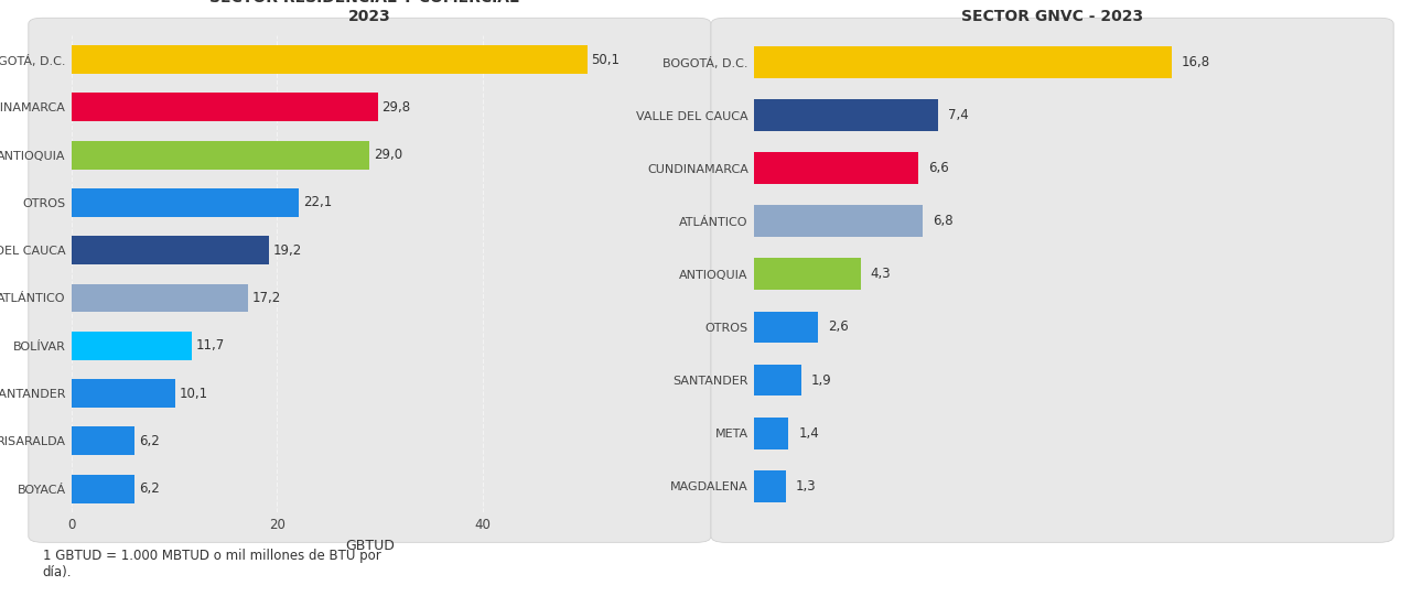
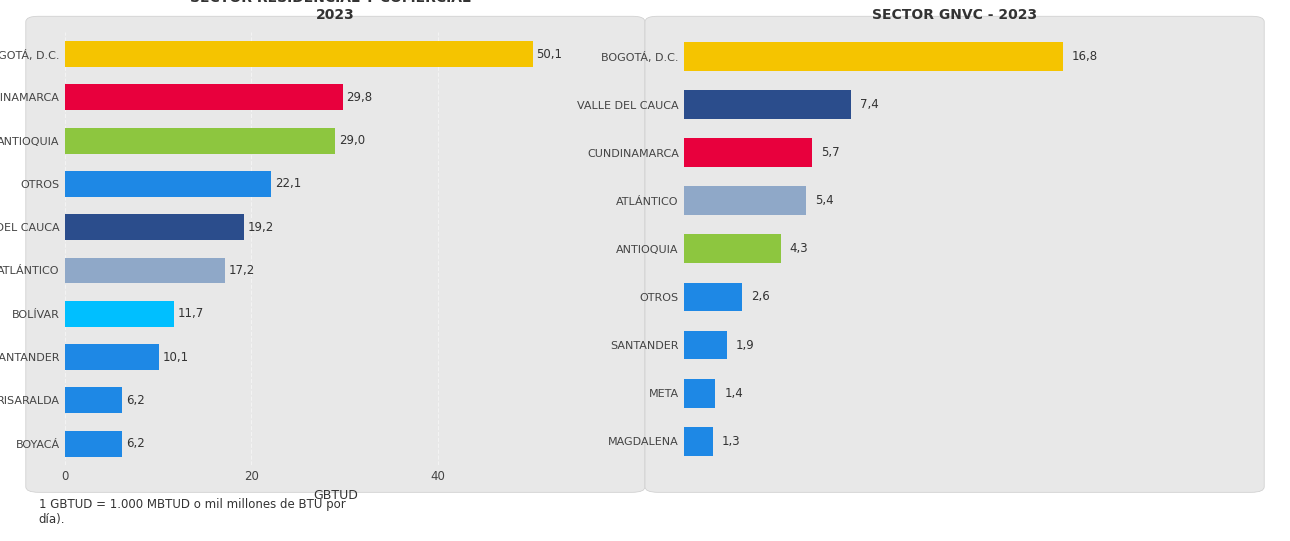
SECTOR GNVC - 2023/CUNDINAMARCA: 6,6 -> 5,7
SECTOR GNVC - 2023/ATLÁNTICO: 6,8 -> 5,4
